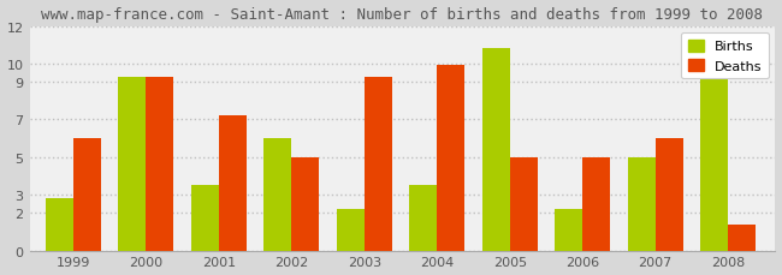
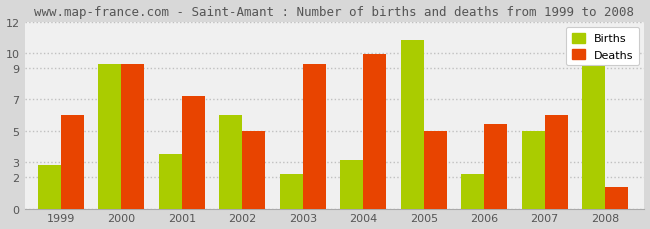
Births/2004: 3.5 -> 3.1
Deaths/2006: 5.0 -> 5.4
